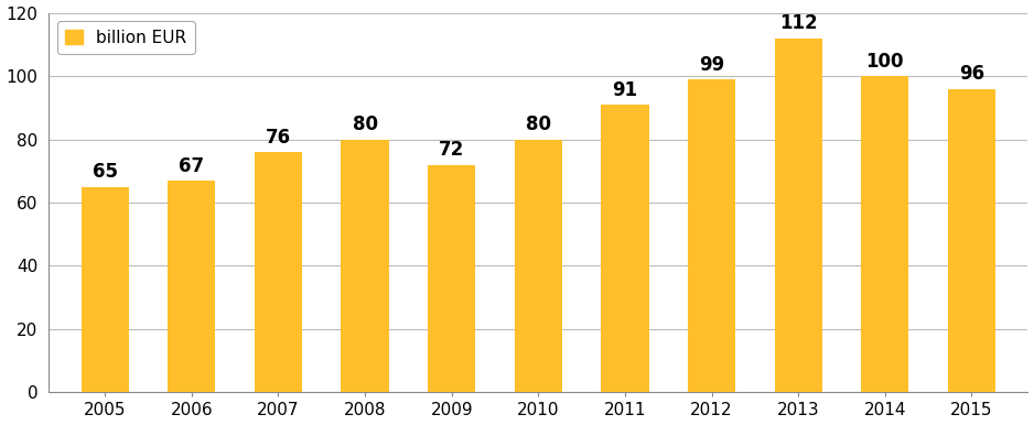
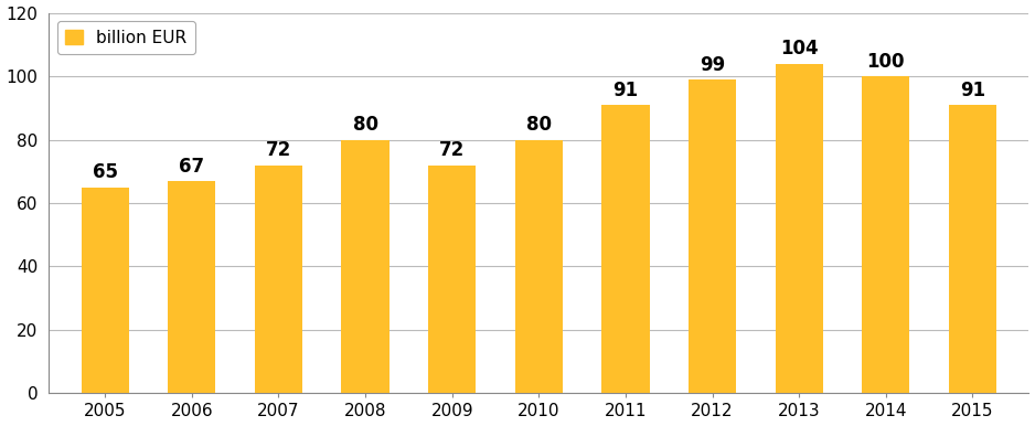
2007: 76 -> 72
2013: 112 -> 104
2015: 96 -> 91
